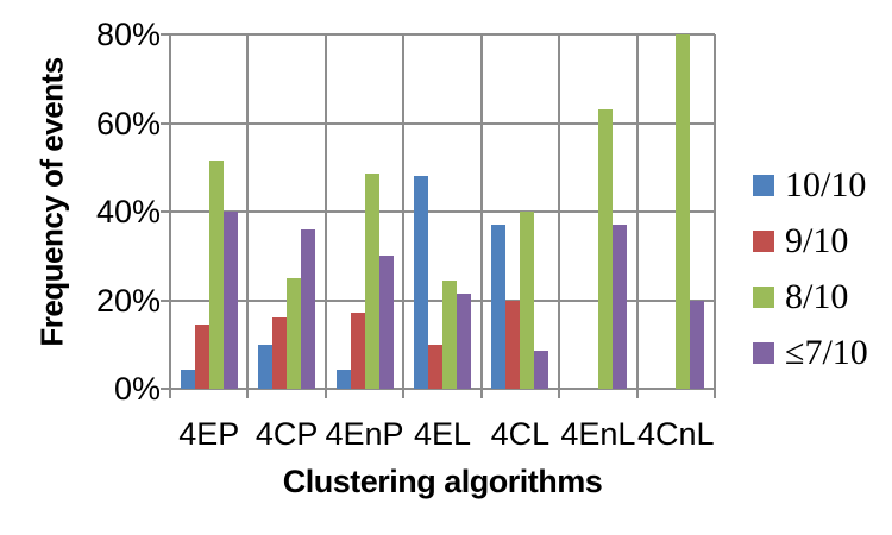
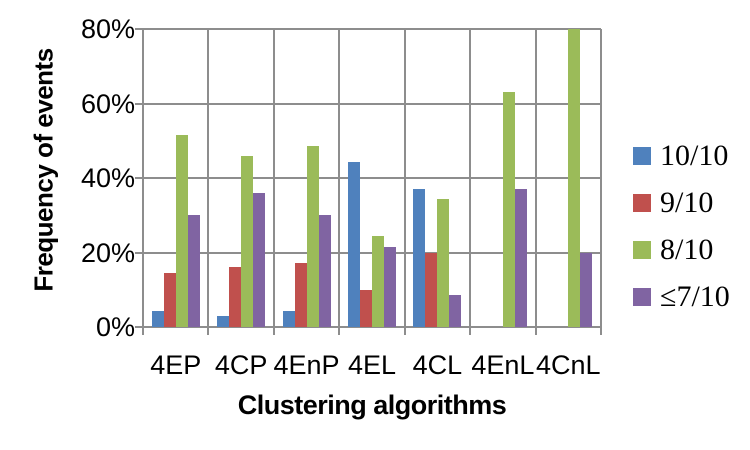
≤7/10/4EP: 40% -> 30%
10/10/4CP: 10% -> 3%
8/10/4CP: 25% -> 46%
10/10/4EL: 48% -> 44%
8/10/4CL: 40% -> 34%
